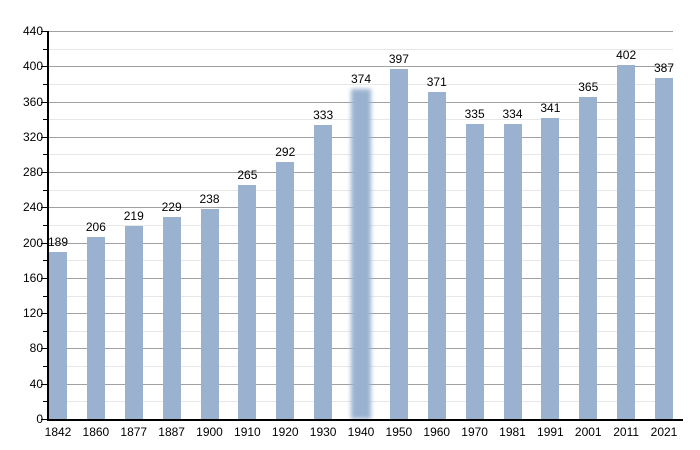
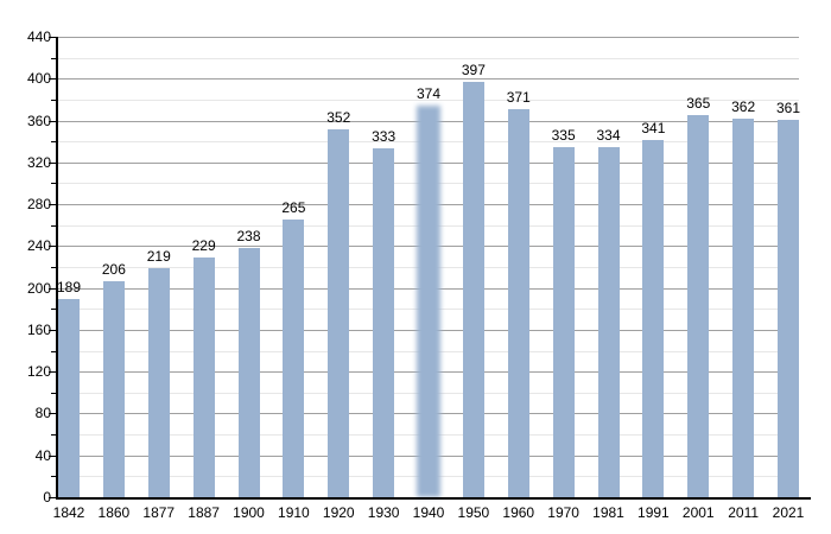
1920: 292 -> 352
2011: 402 -> 362
2021: 387 -> 361
